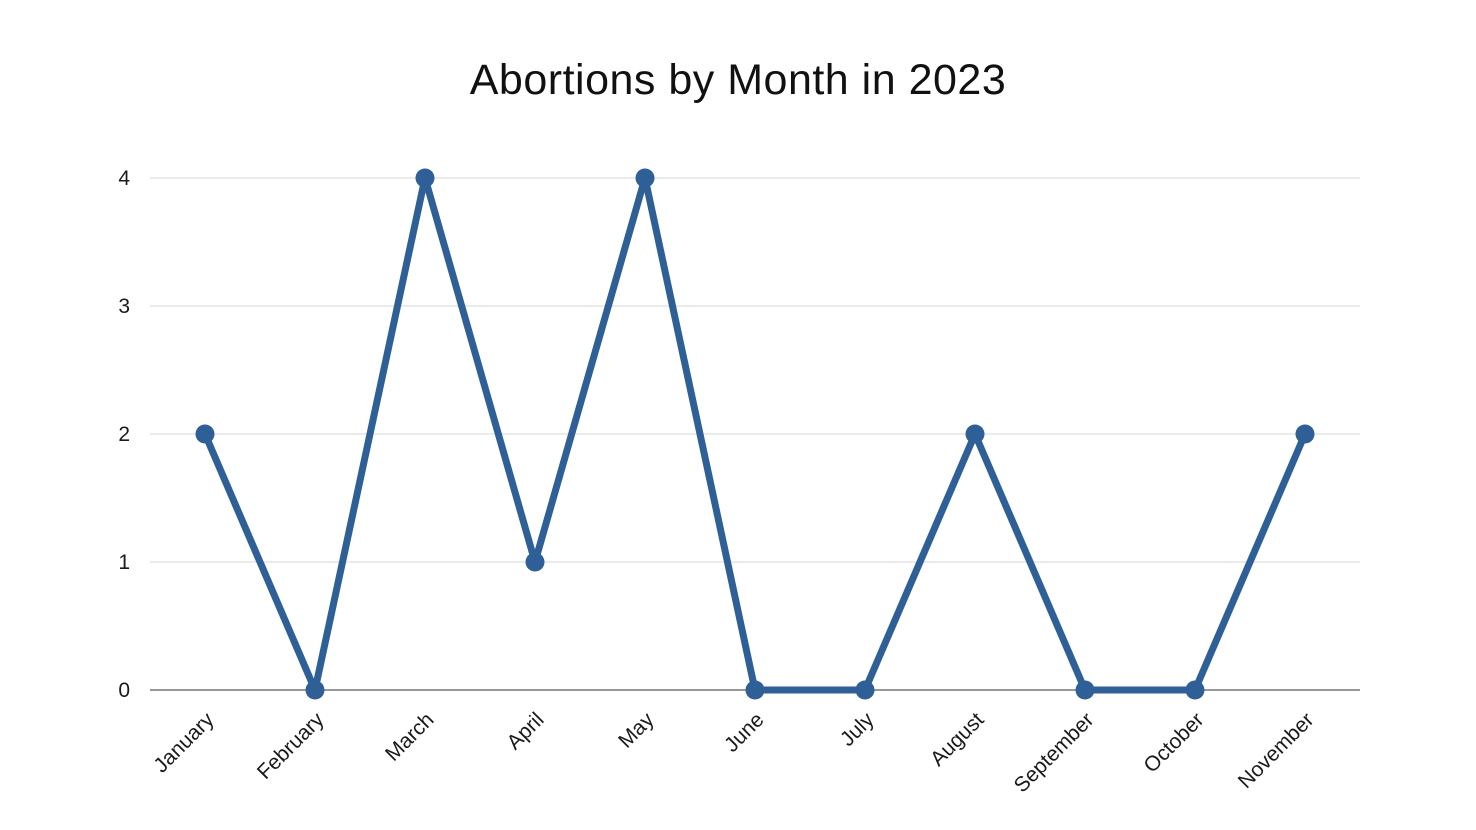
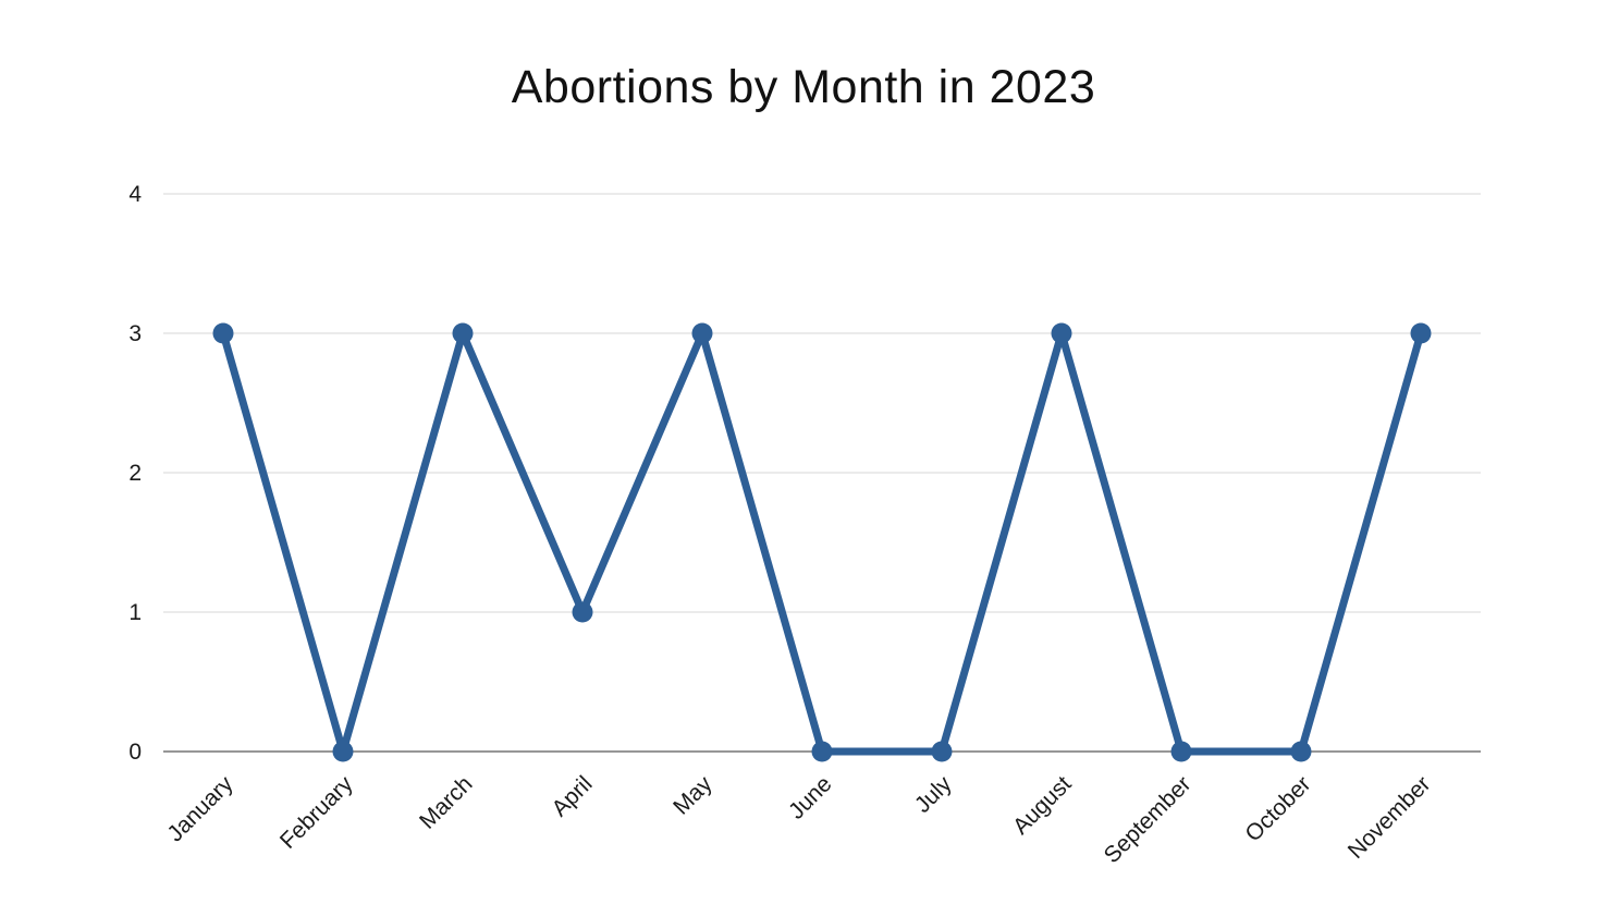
January: 2 -> 3
March: 4 -> 3
May: 4 -> 3
August: 2 -> 3
November: 2 -> 3
